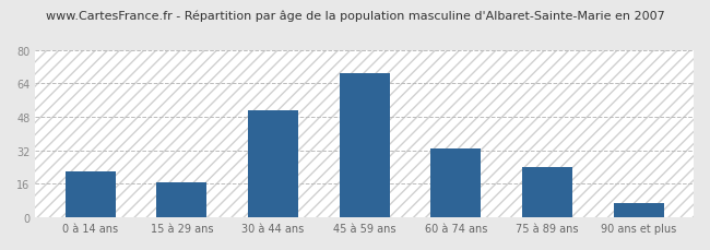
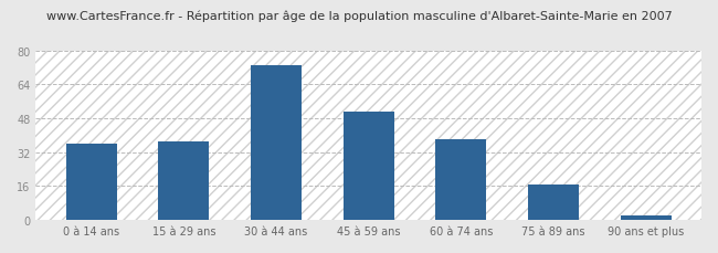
0 à 14 ans: 22 -> 36
15 à 29 ans: 17 -> 37
30 à 44 ans: 51 -> 73
45 à 59 ans: 69 -> 51
60 à 74 ans: 33 -> 38
75 à 89 ans: 24 -> 17
90 ans et plus: 7 -> 2
